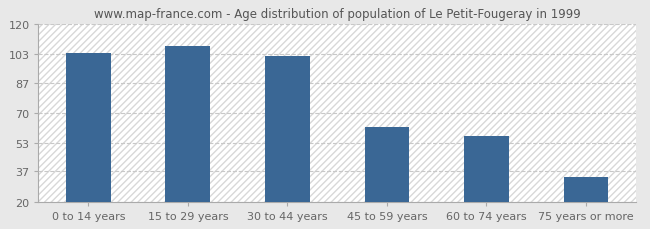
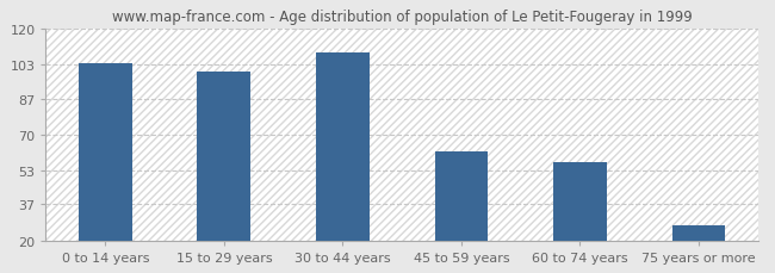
15 to 29 years: 108 -> 100
30 to 44 years: 102 -> 109
75 years or more: 34 -> 27
